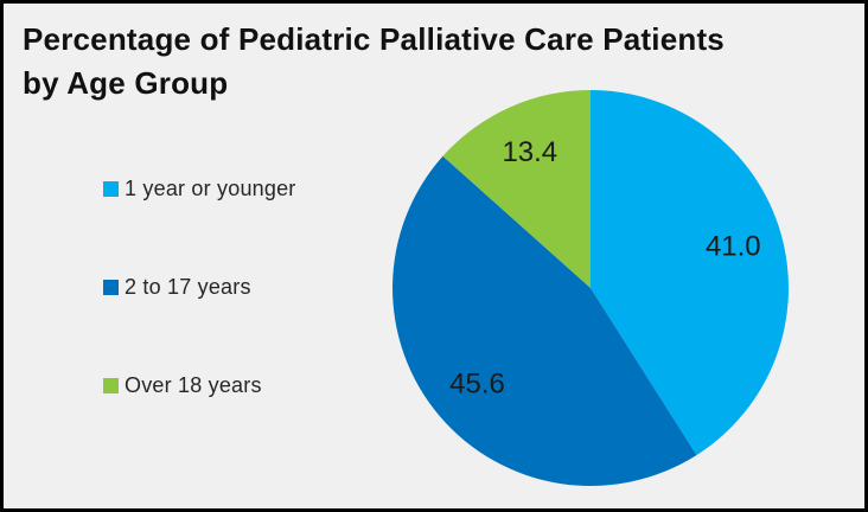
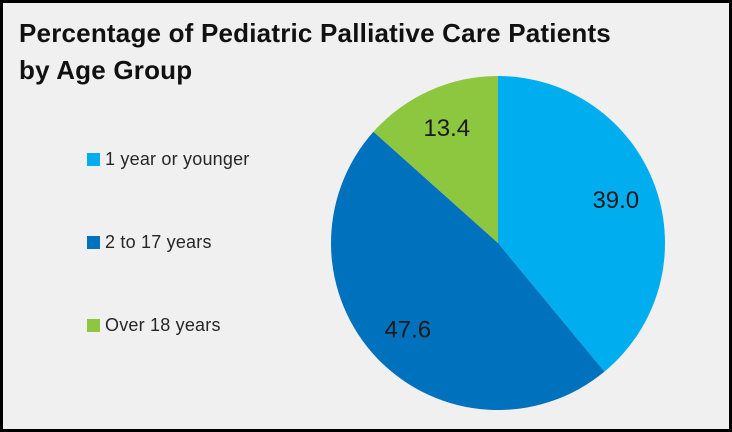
1 year or younger: 41.0 -> 39.0
2 to 17 years: 45.6 -> 47.6
